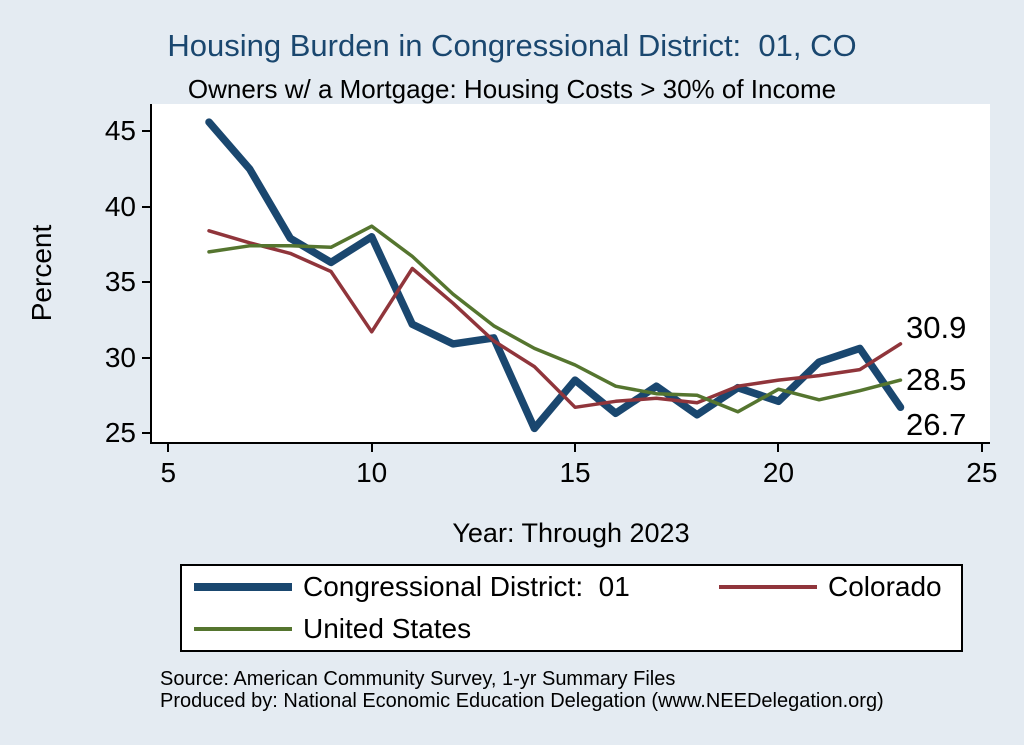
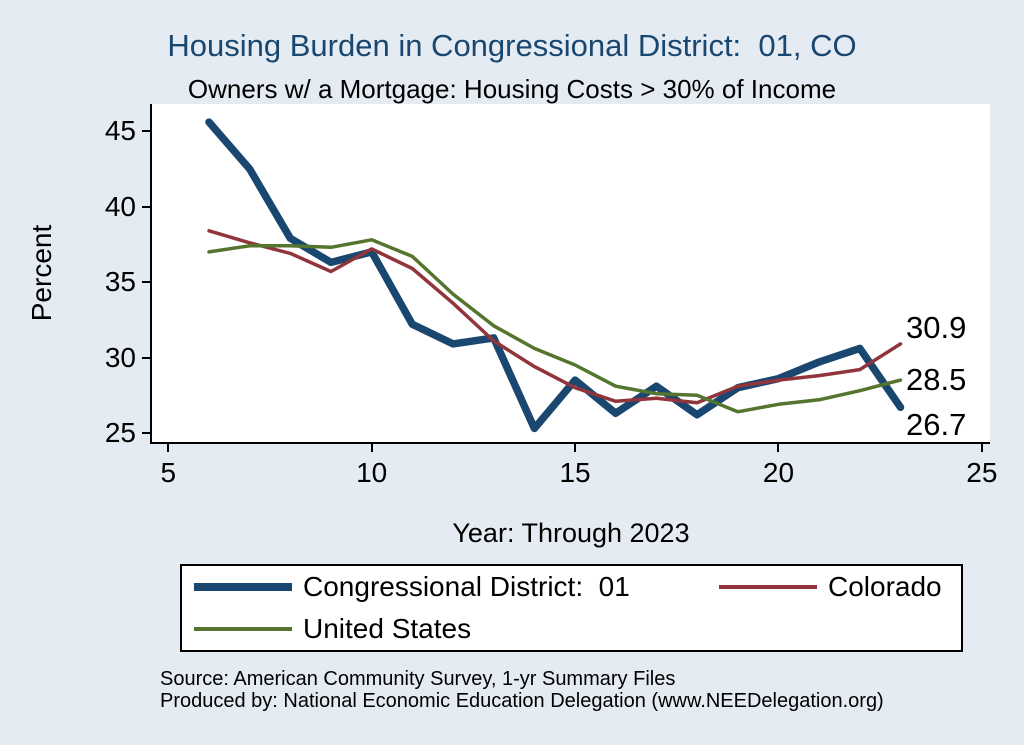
Congressional District: 01/10: 38.0 -> 37.0
Colorado/10: 31.7 -> 37.2
United States/10: 38.7 -> 37.8
Colorado/15: 26.7 -> 28.0
Congressional District: 01/20: 27.1 -> 28.6
United States/20: 27.9 -> 26.9
